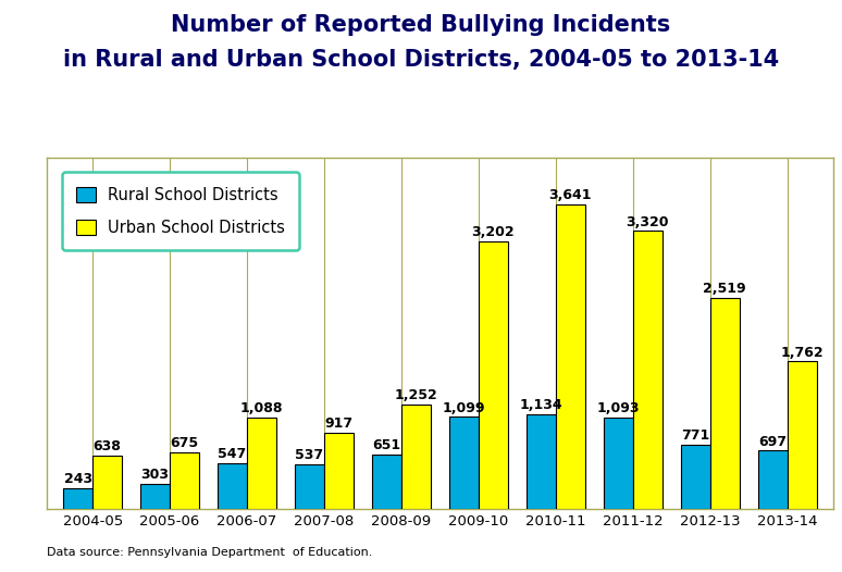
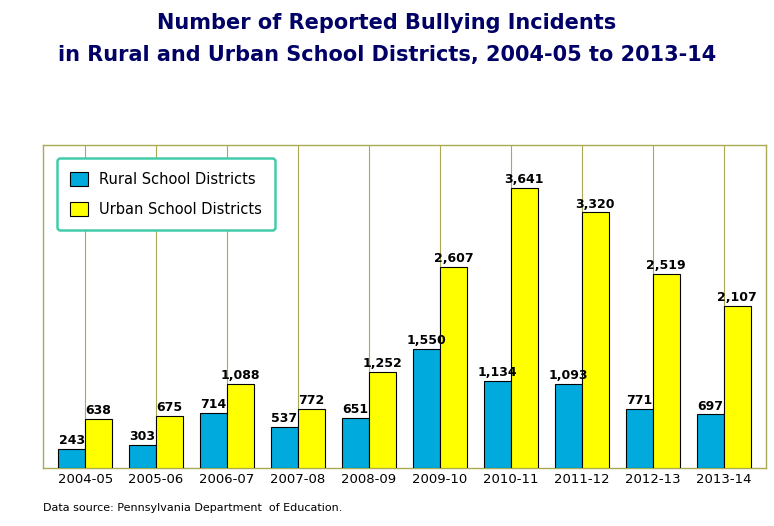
Rural School Districts/2006-07: 547 -> 714
Urban School Districts/2007-08: 917 -> 772
Rural School Districts/2009-10: 1,099 -> 1,550
Urban School Districts/2009-10: 3,202 -> 2,607
Urban School Districts/2013-14: 1,762 -> 2,107
